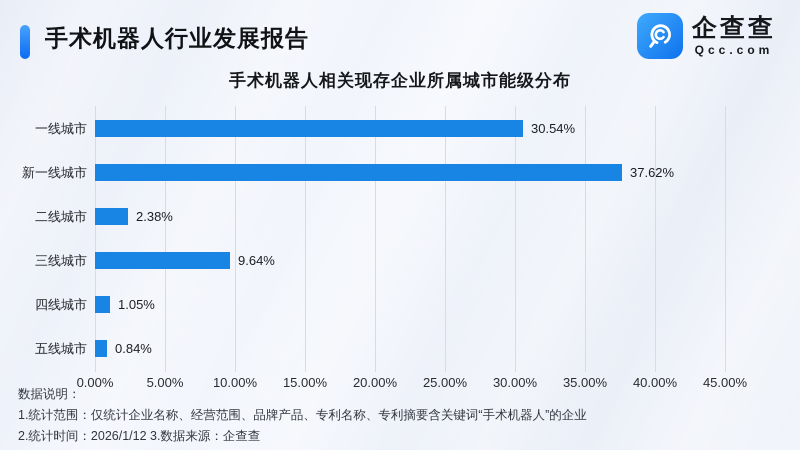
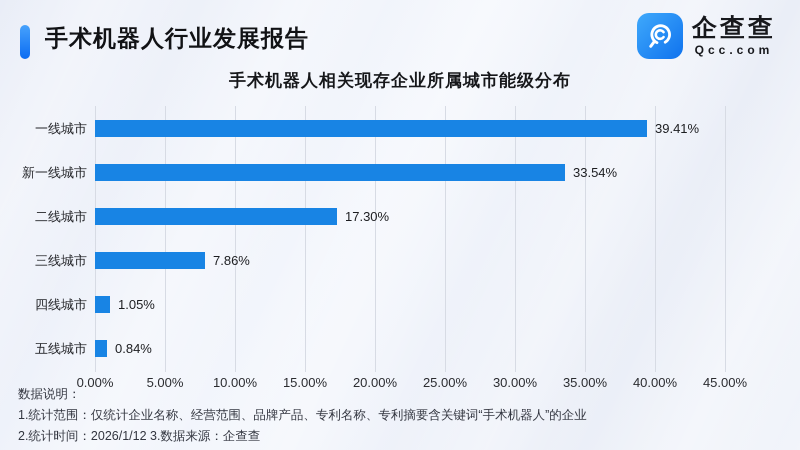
一线城市: 30.54% -> 39.41%
新一线城市: 37.62% -> 33.54%
二线城市: 2.38% -> 17.30%
三线城市: 9.64% -> 7.86%
